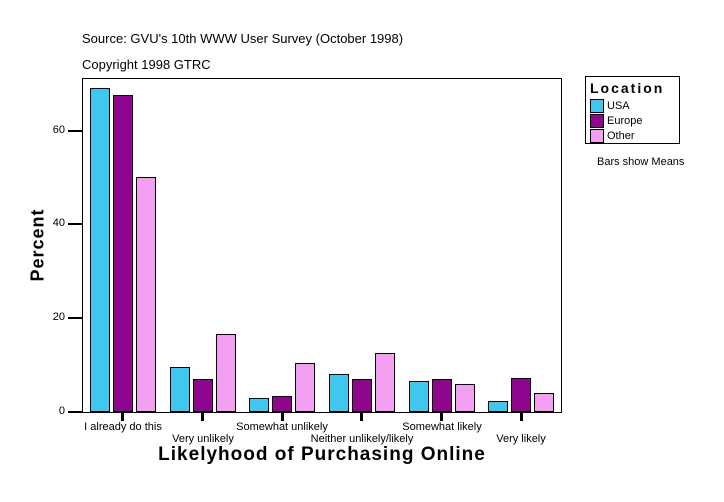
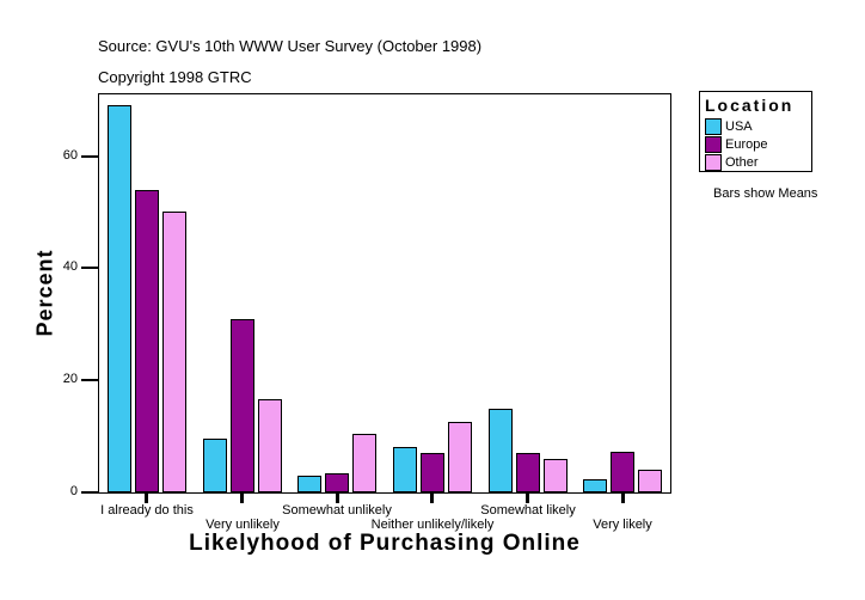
Europe/I already do this: 68 -> 54
Europe/Very unlikely: 7 -> 31
USA/Somewhat likely: 7 -> 15
